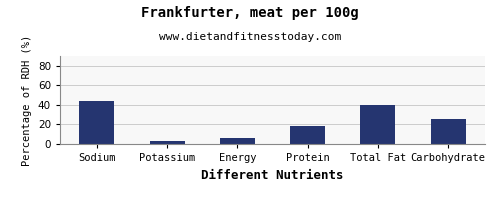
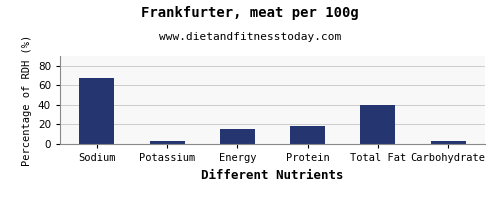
Sodium: 44 -> 67
Energy: 6 -> 15
Carbohydrate: 26 -> 4
